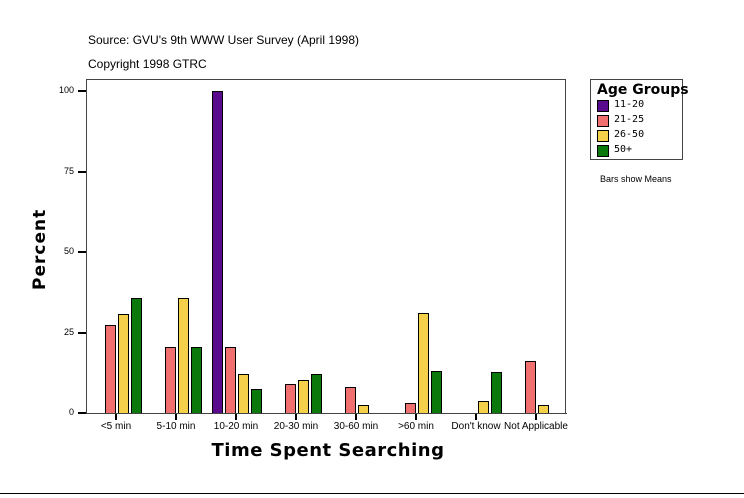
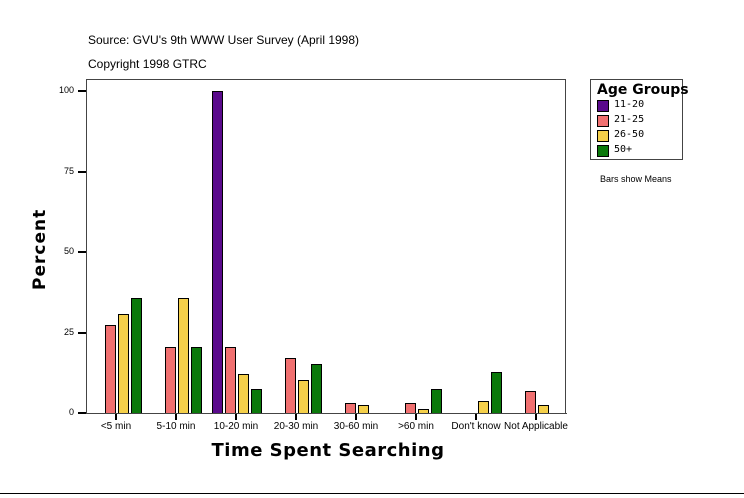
21-25/20-30 min: 9 -> 17
50+/20-30 min: 12 -> 15
21-25/30-60 min: 8 -> 3
26-50/>60 min: 31 -> 1
50+/>60 min: 13 -> 8
21-25/Not Applicable: 16 -> 7
